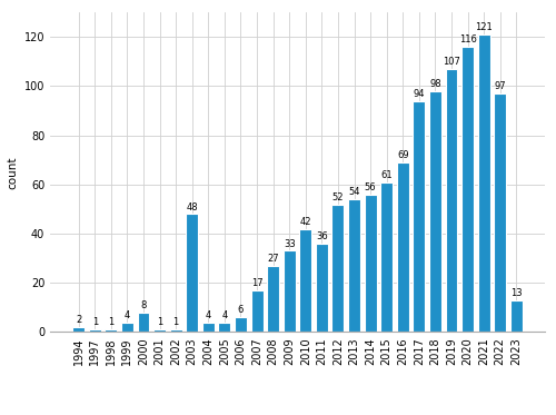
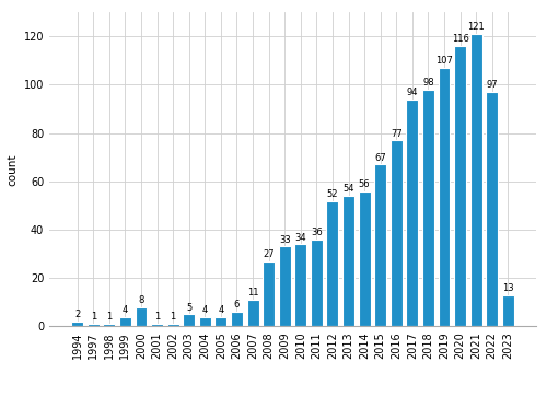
2003: 48 -> 5
2007: 17 -> 11
2010: 42 -> 34
2015: 61 -> 67
2016: 69 -> 77
